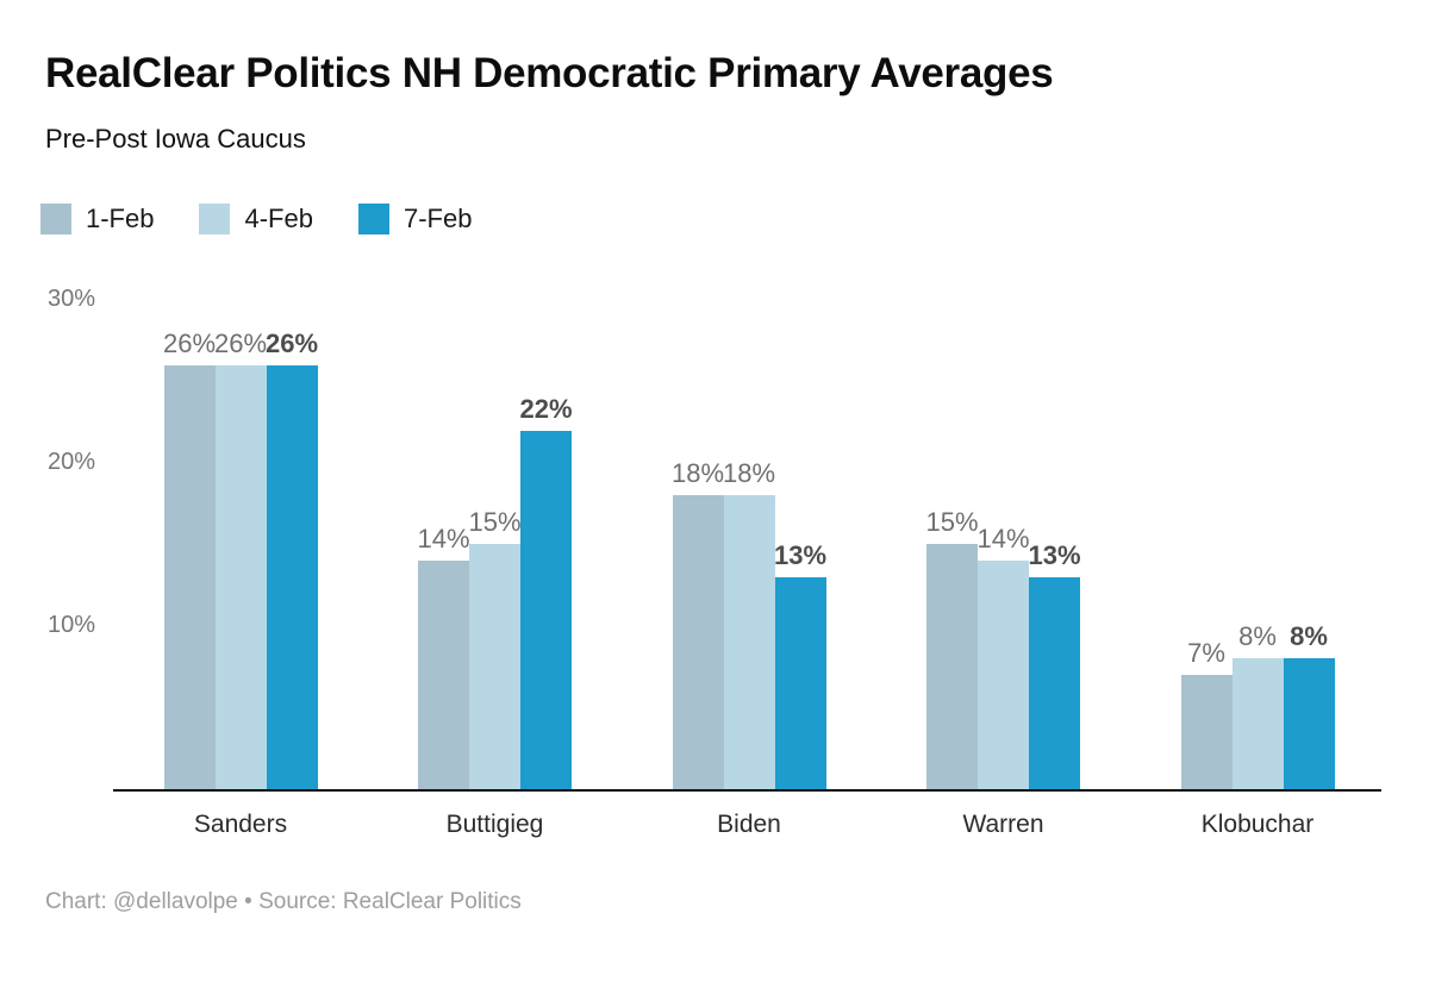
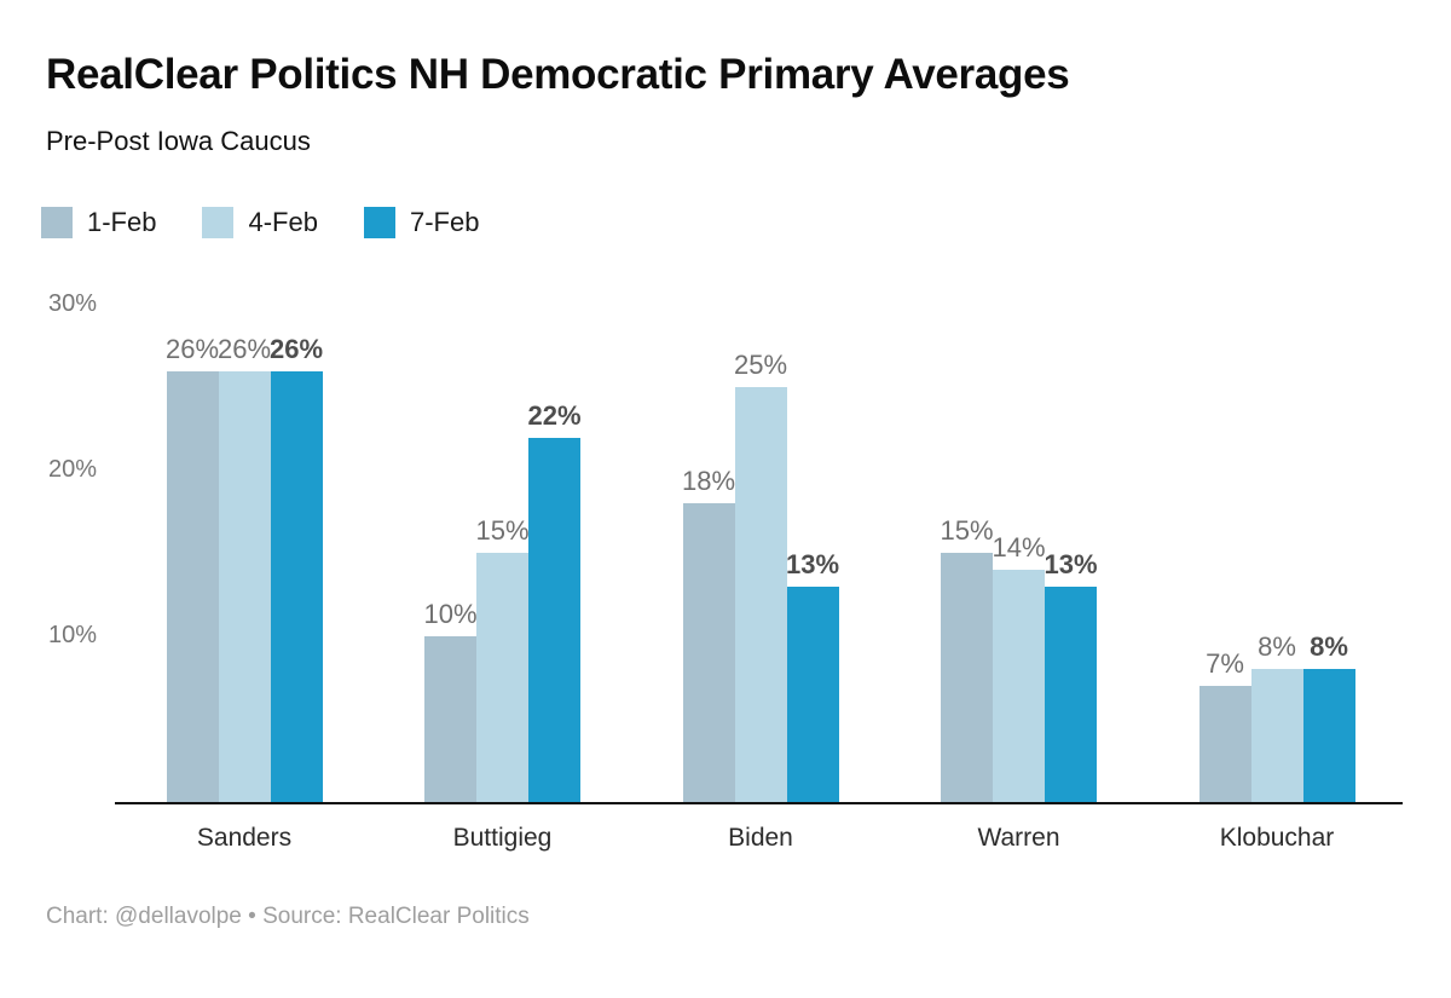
1-Feb/Buttigieg: 14% -> 10%
4-Feb/Biden: 18% -> 25%
